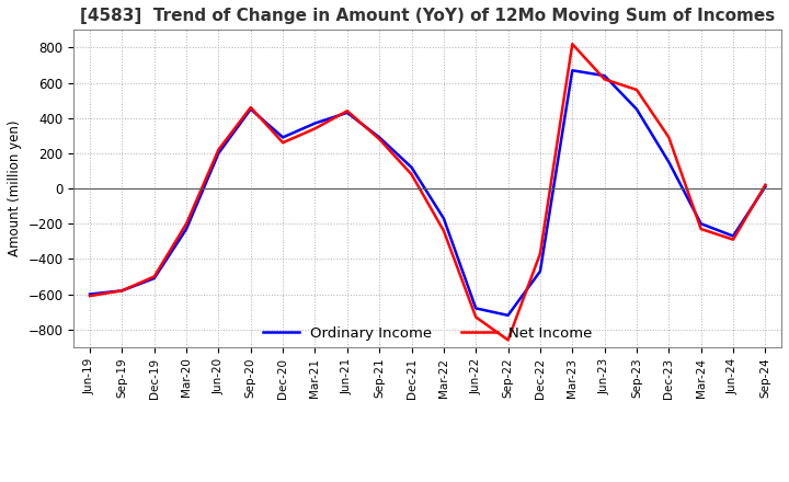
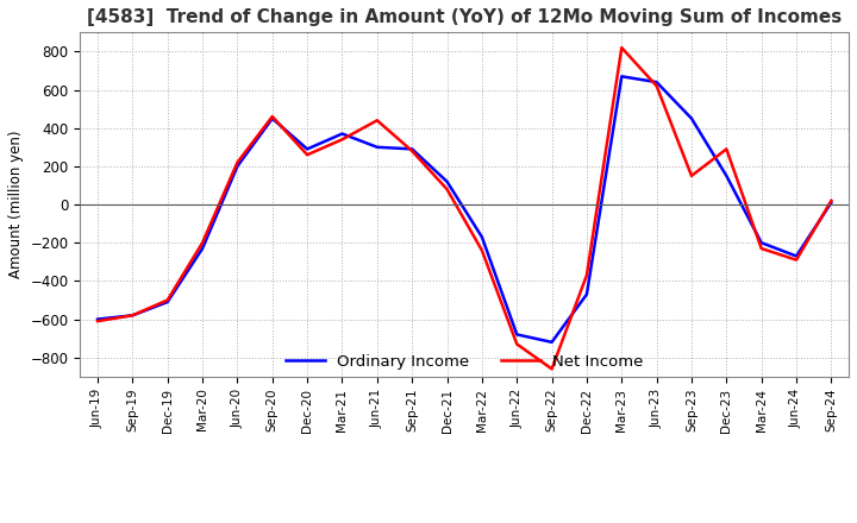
Ordinary Income/Jun-21: 430 -> 300
Net Income/Sep-23: 560 -> 150
